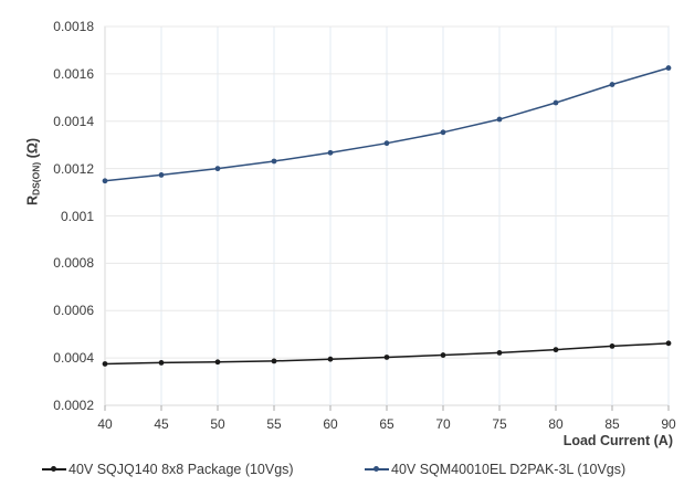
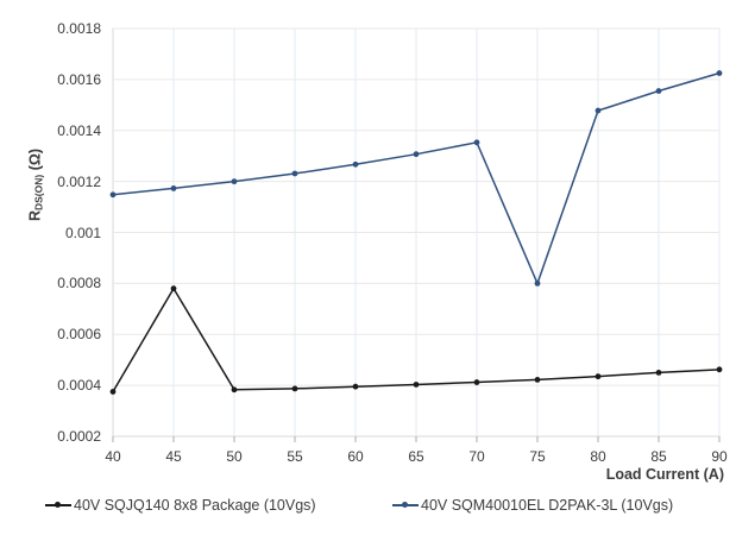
40V SQJQ140 8x8 Package (10Vgs)/45: 0.00038 -> 0.00078
40V SQM40010EL D2PAK-3L (10Vgs)/75: 0.00141 -> 0.00080
